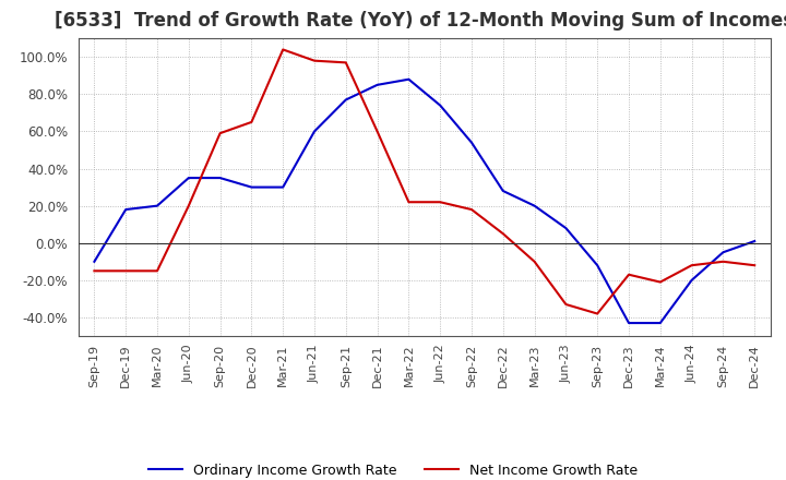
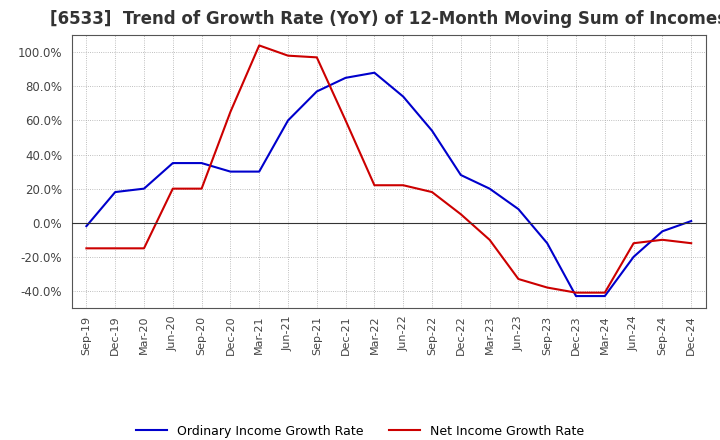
Ordinary Income Growth Rate/Sep-19: -10% -> -2%
Net Income Growth Rate/Sep-20: 59% -> 20%
Net Income Growth Rate/Dec-23: -17% -> -41%
Net Income Growth Rate/Mar-24: -21% -> -41%
